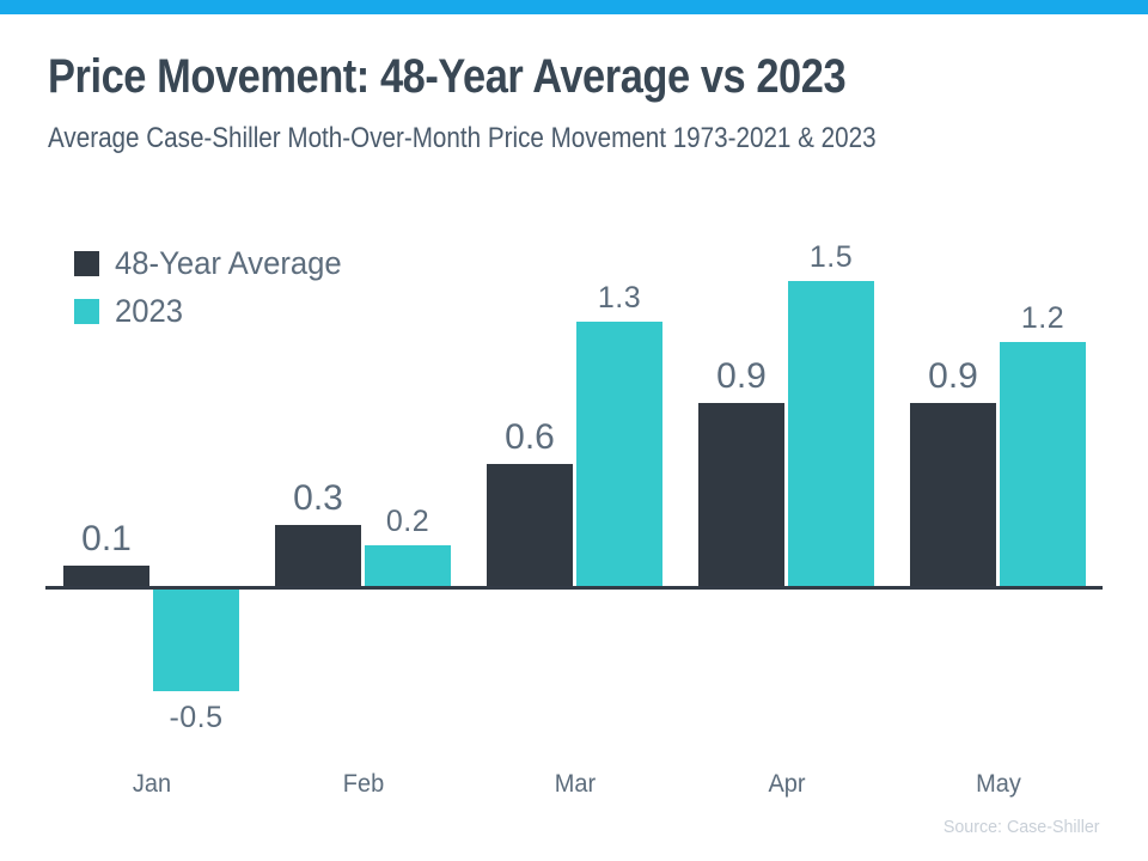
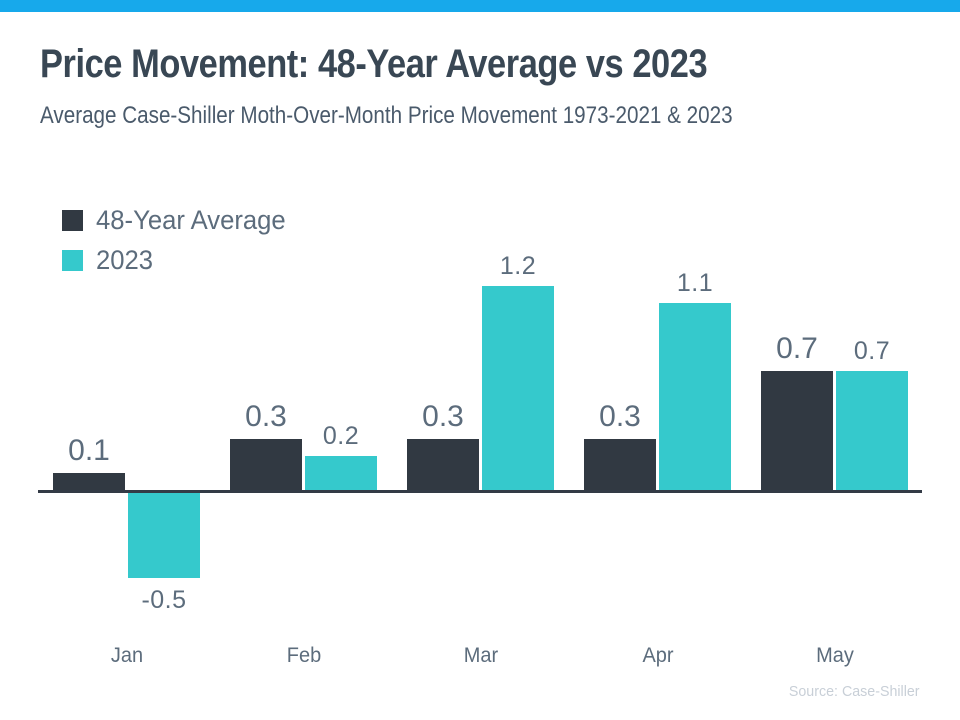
48-Year Average/Mar: 0.6 -> 0.3
2023/Mar: 1.3 -> 1.2
48-Year Average/Apr: 0.9 -> 0.3
2023/Apr: 1.5 -> 1.1
48-Year Average/May: 0.9 -> 0.7
2023/May: 1.2 -> 0.7
